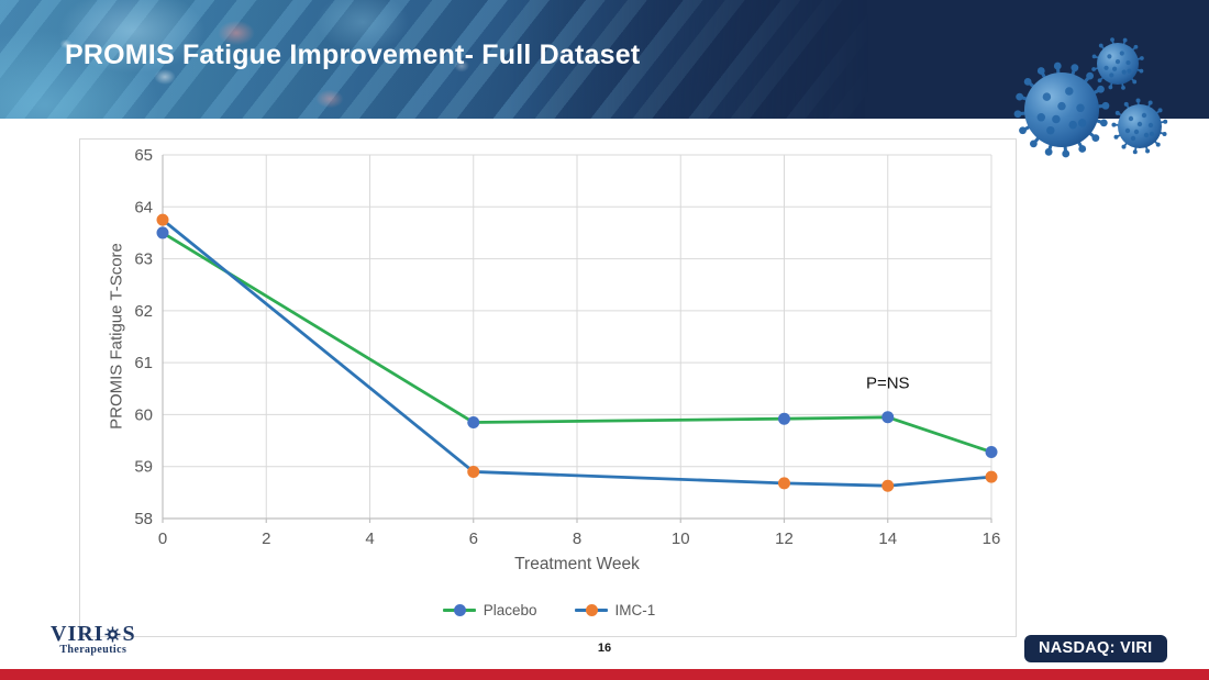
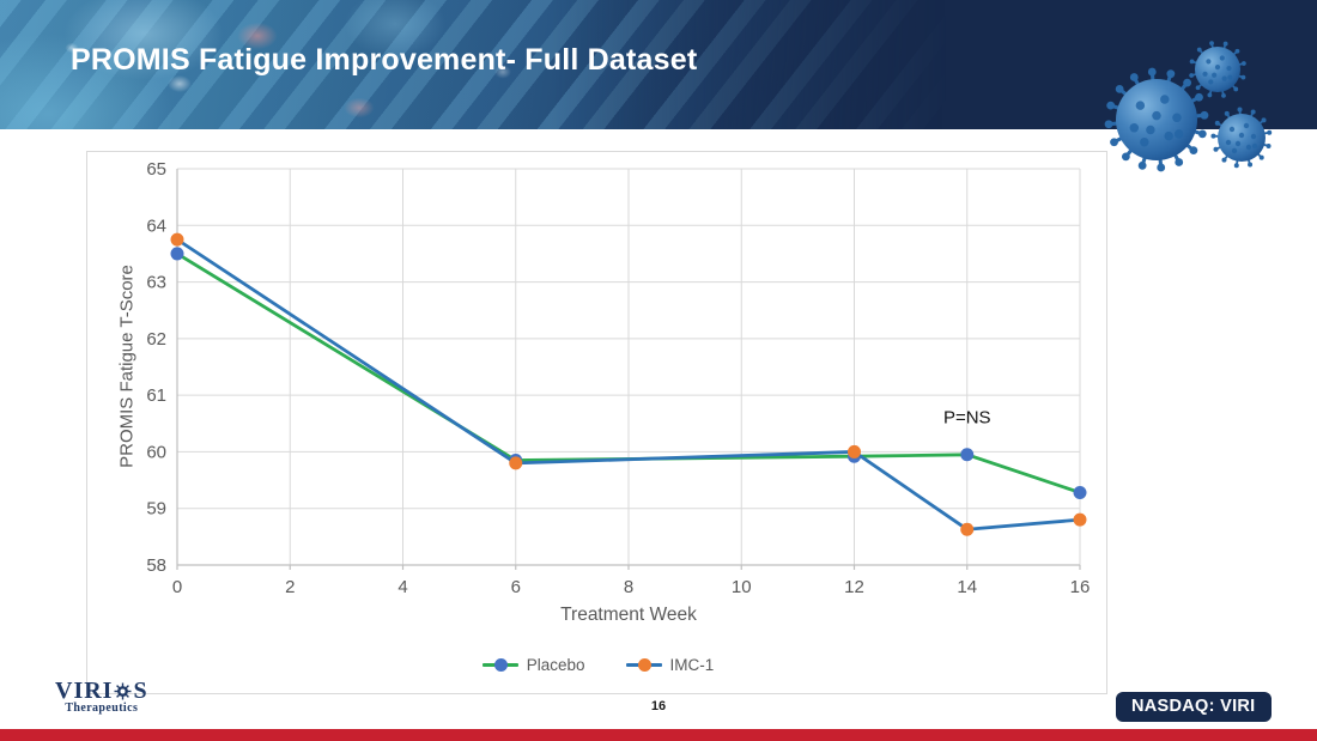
IMC-1/6: 58.9 -> 59.8
IMC-1/12: 58.7 -> 60.0
